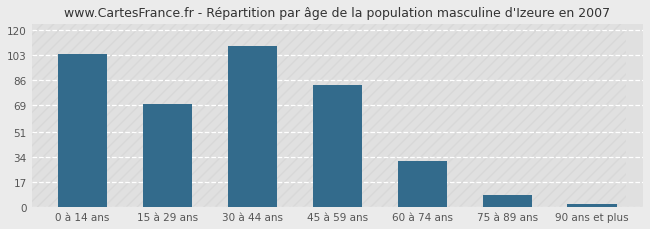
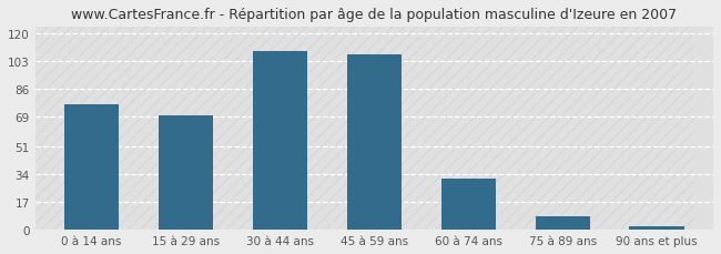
0 à 14 ans: 104 -> 77
45 à 59 ans: 83 -> 107
